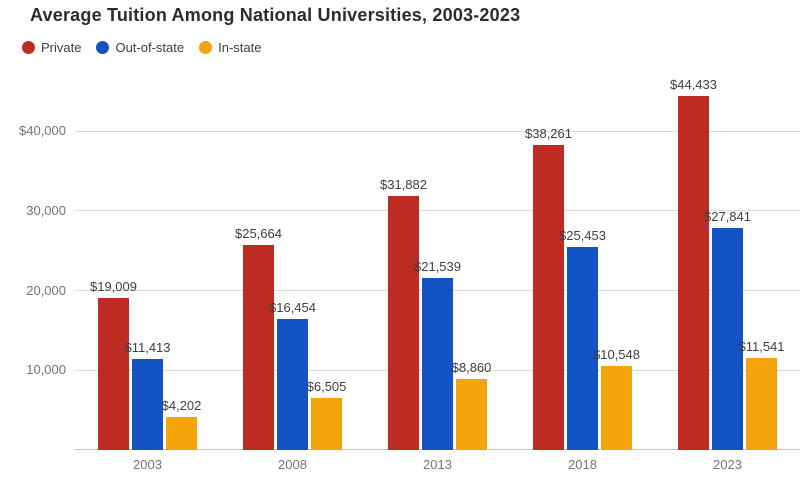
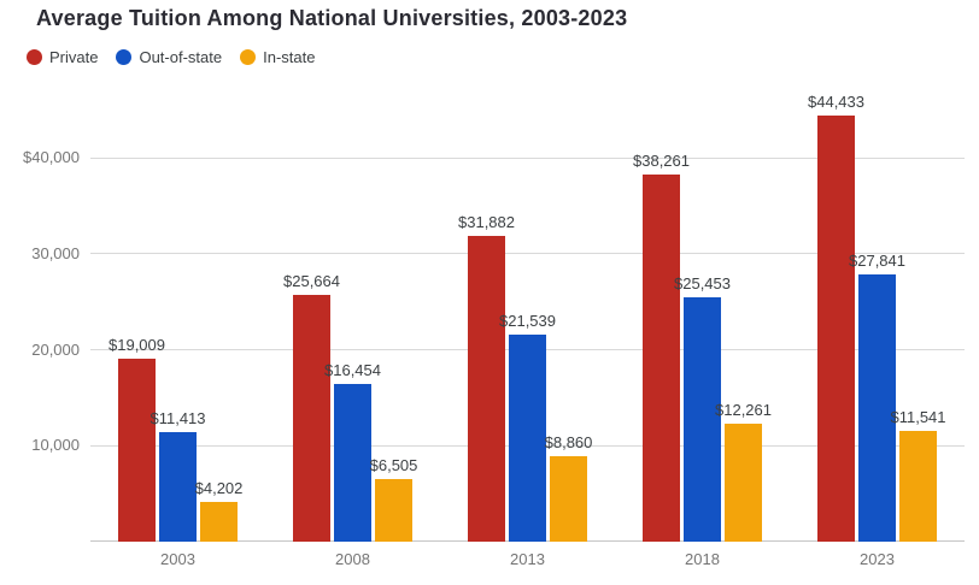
In-state/2018: $10,548 -> $12,261
